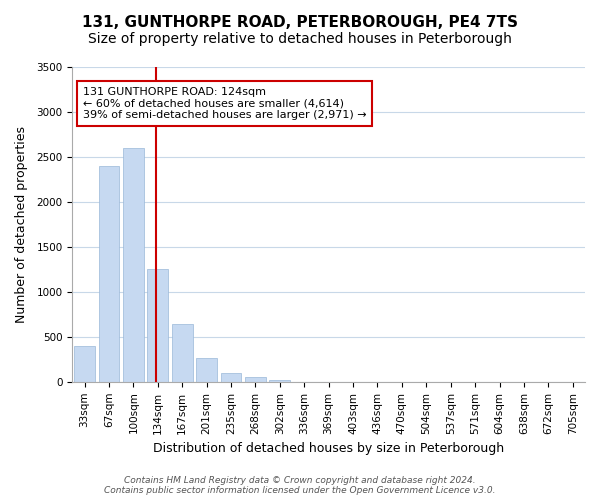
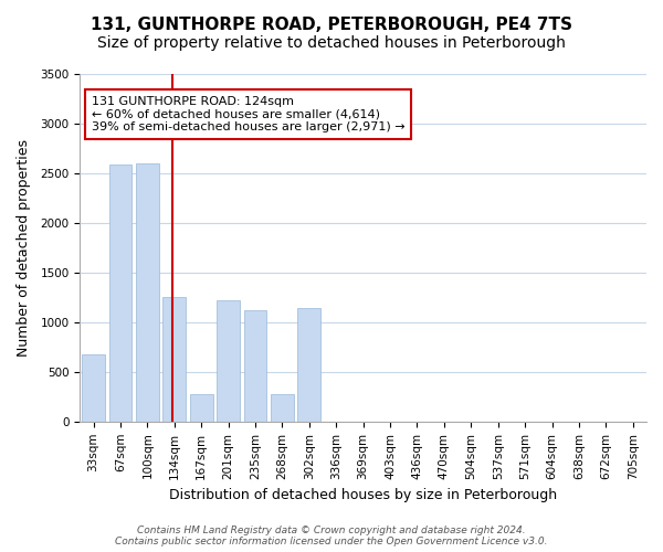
33sqm: 400 -> 680
67sqm: 2400 -> 2580
167sqm: 640 -> 280
201sqm: 260 -> 1220
235sqm: 100 -> 1120
268sqm: 50 -> 280
302sqm: 20 -> 1140
